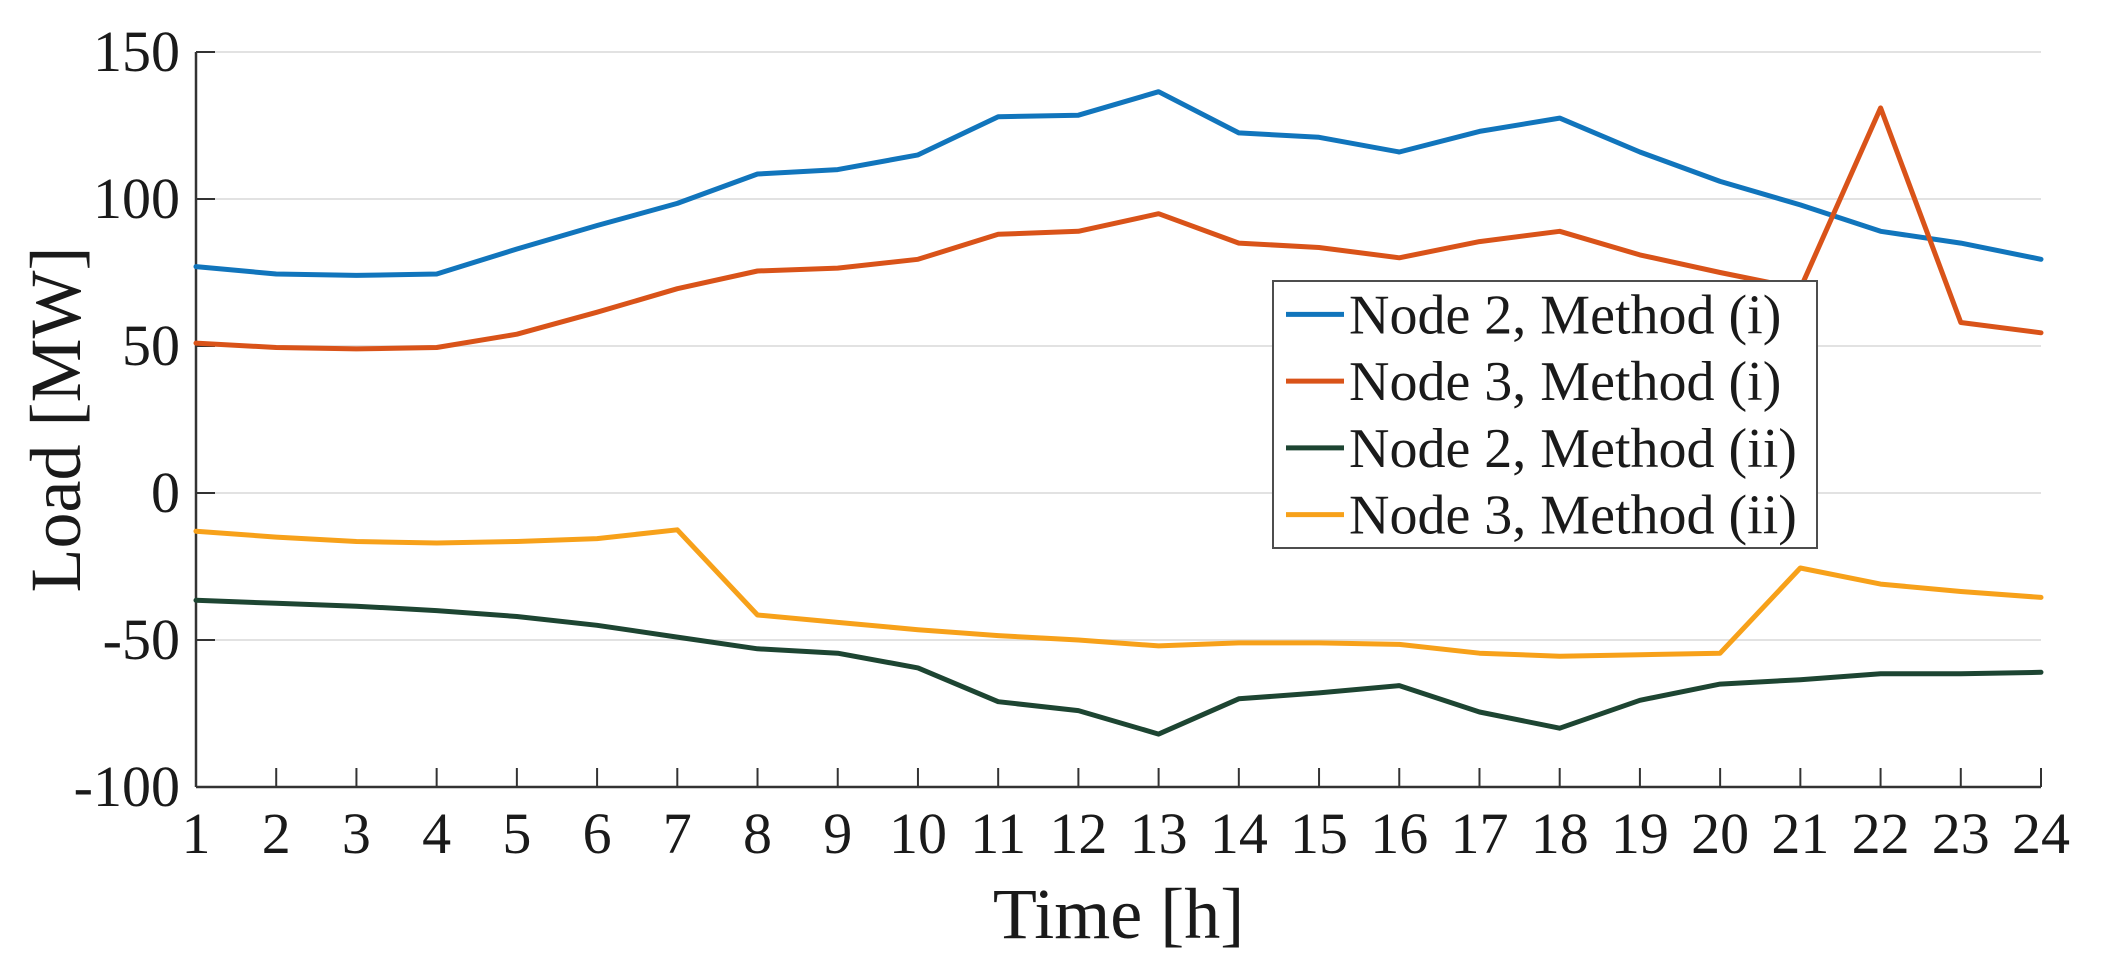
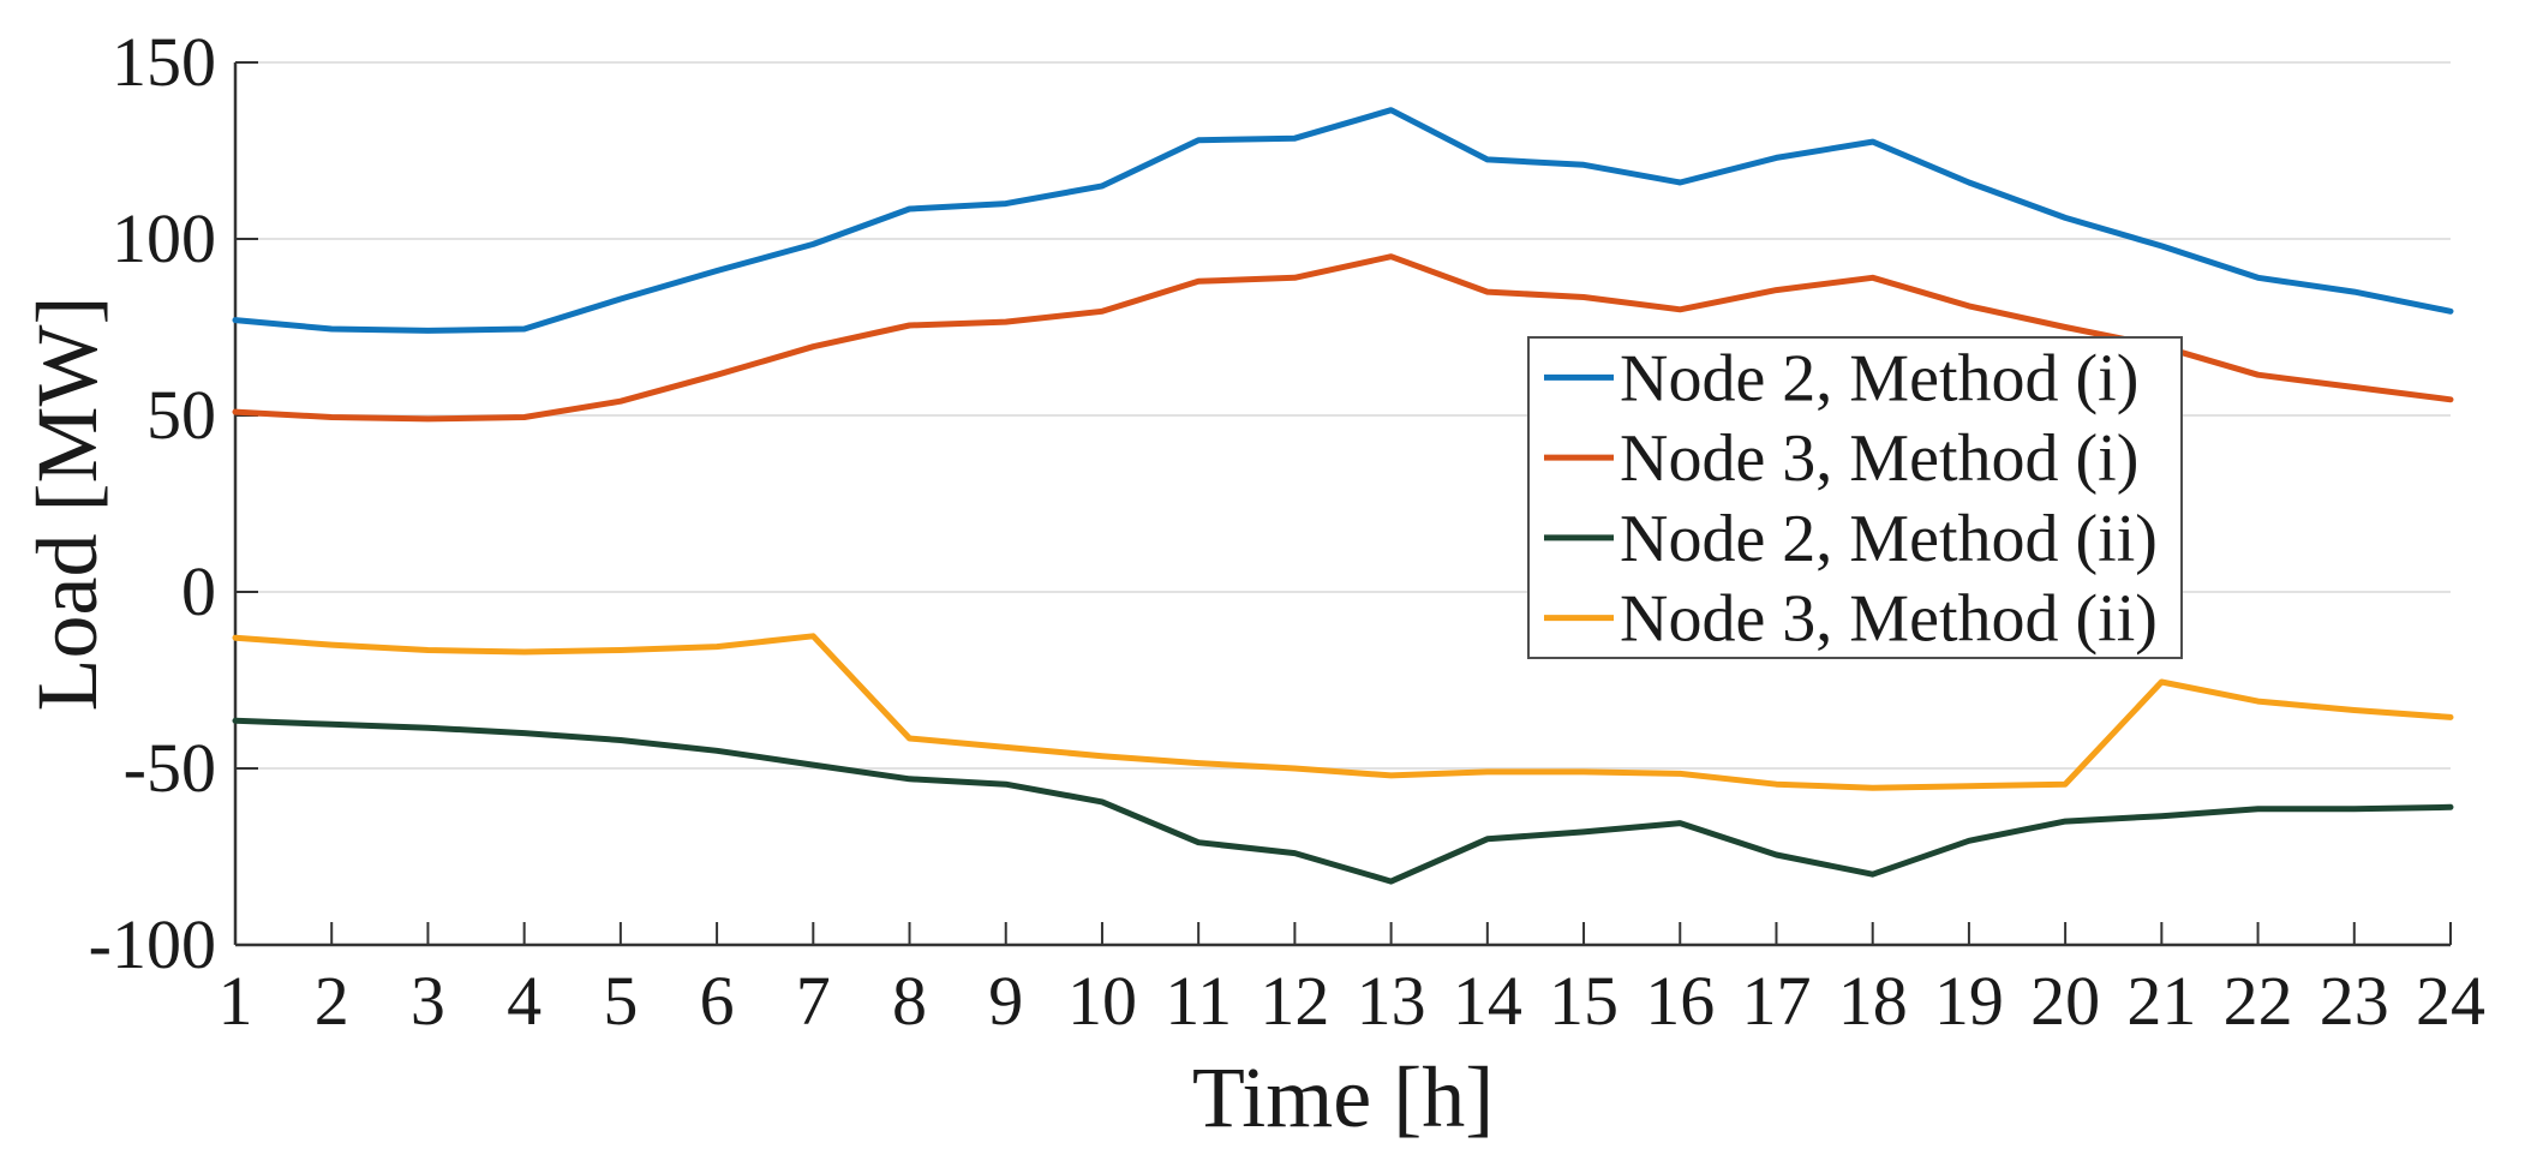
Node 3, Method (i)/22: 131 -> 62
